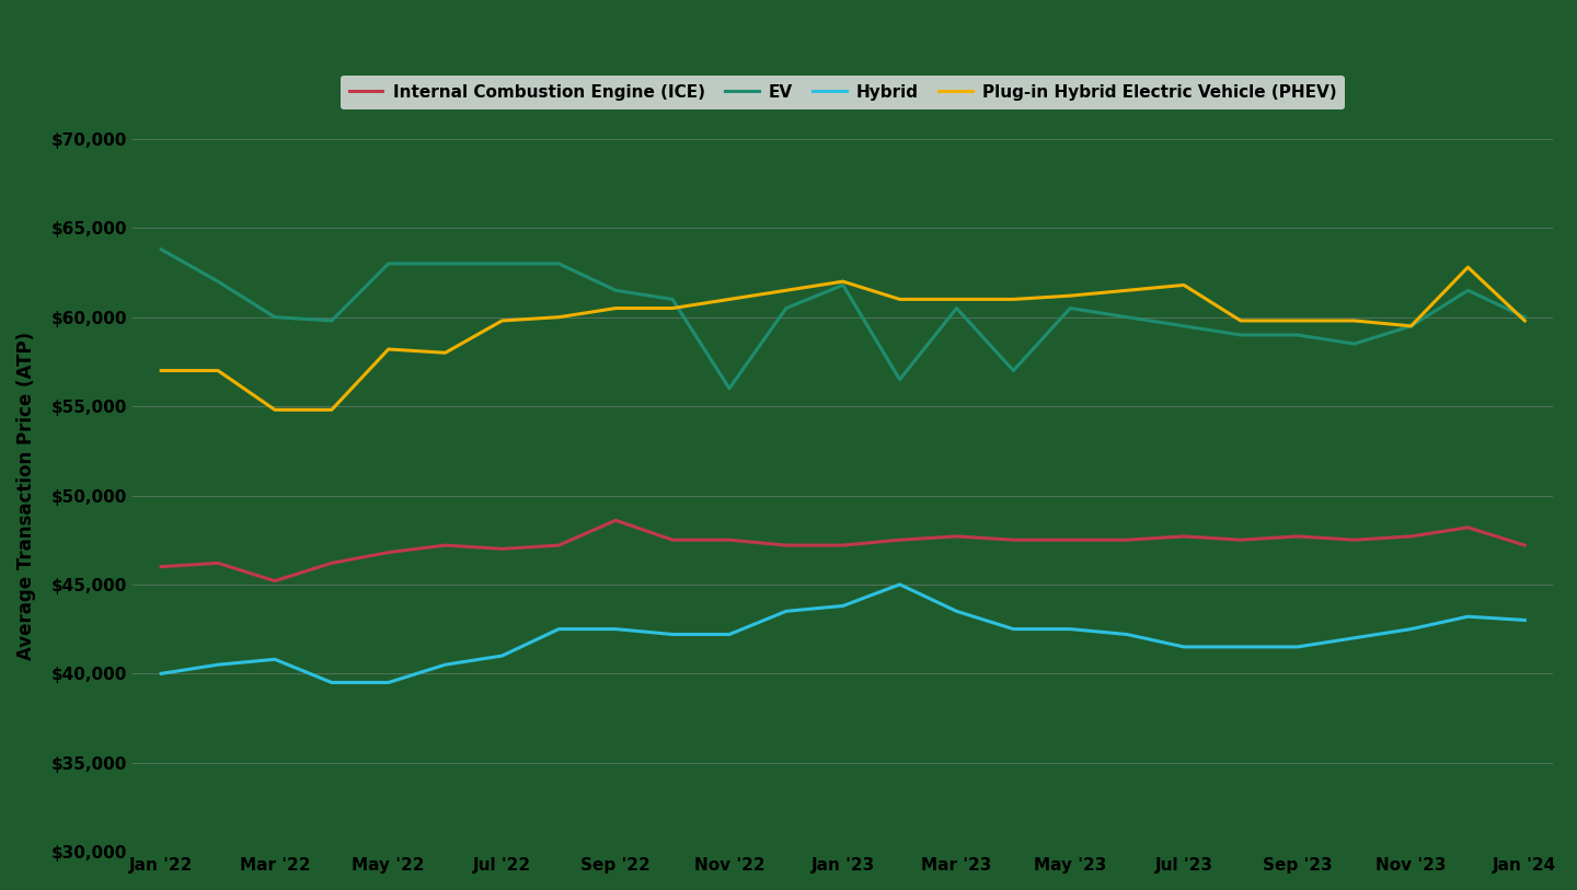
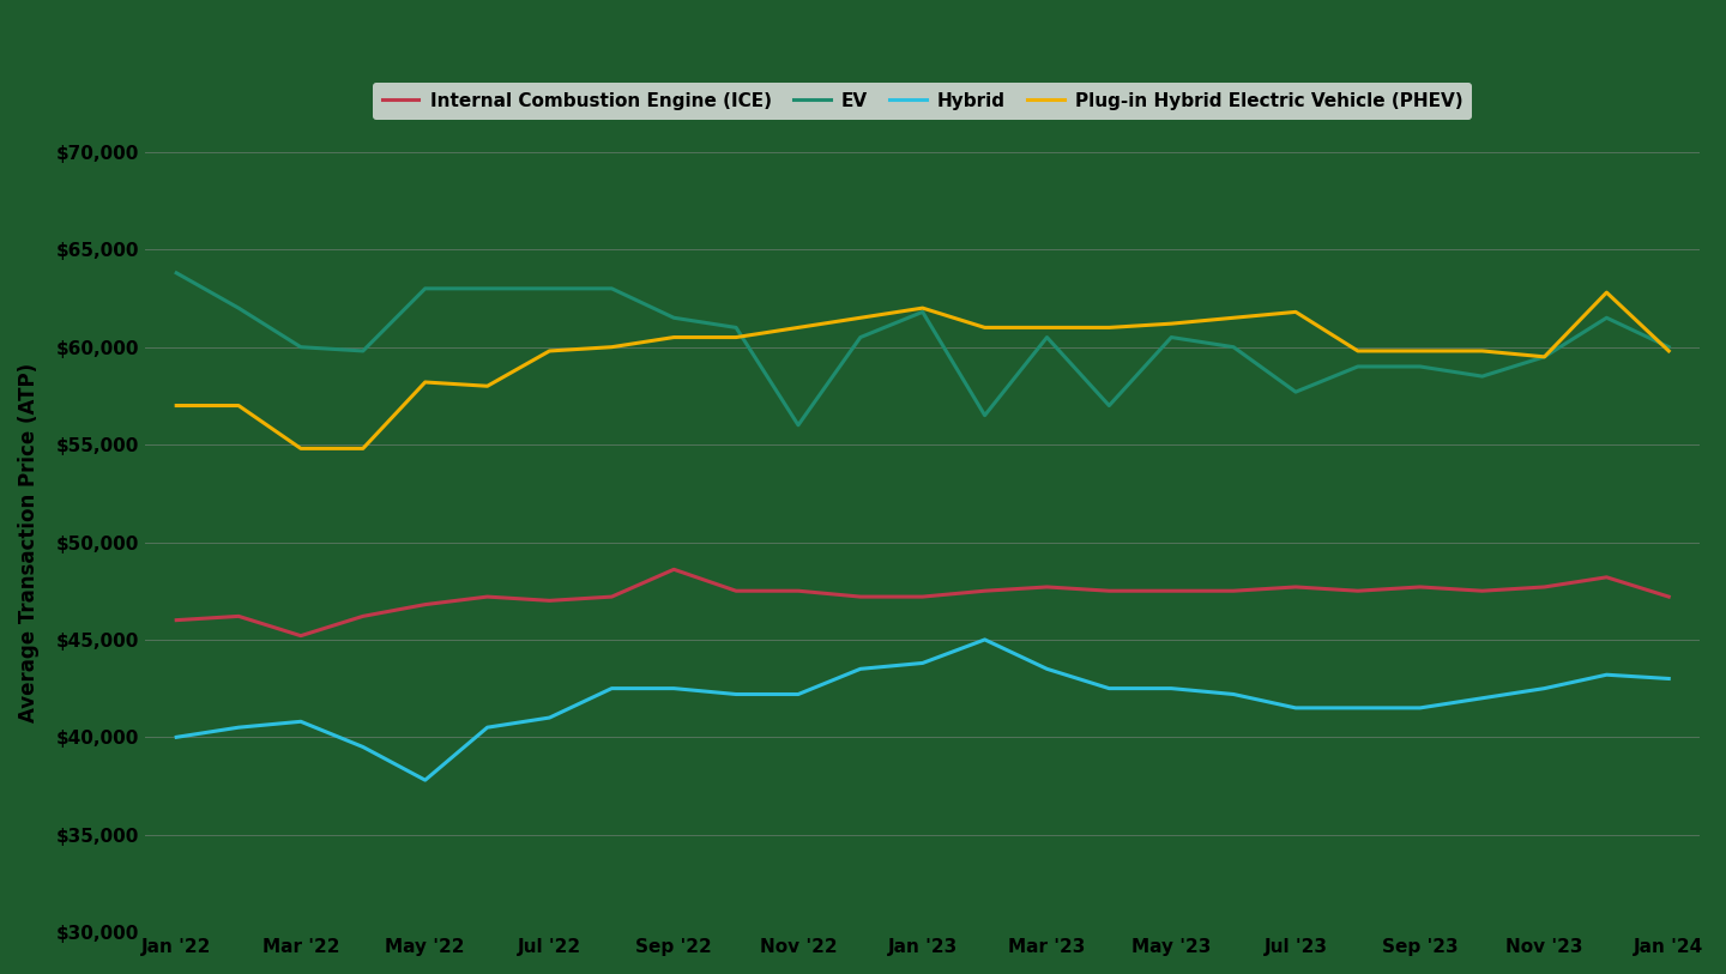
Hybrid/May '22: $39,500 -> $37,800
EV/Jul '23: $59,500 -> $57,700
